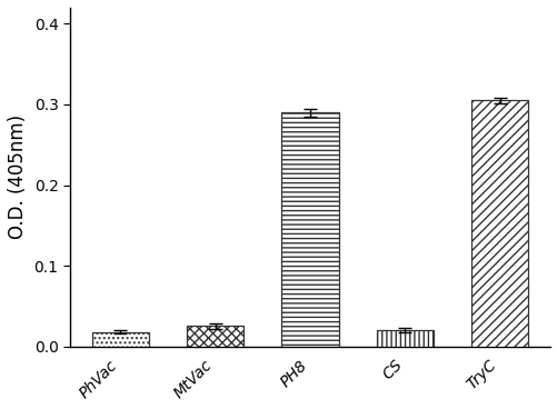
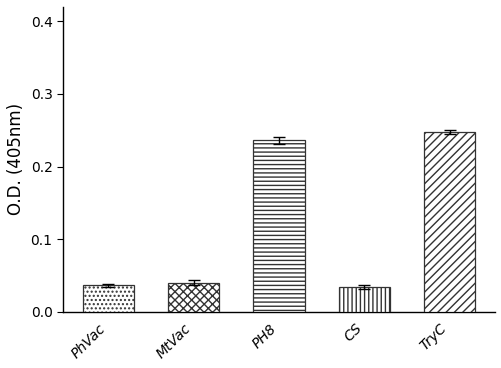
PhVac: 0.018 -> 0.036
MtVac: 0.025 -> 0.040
PH8: 0.290 -> 0.236
CS: 0.020 -> 0.034
TryC: 0.305 -> 0.248
